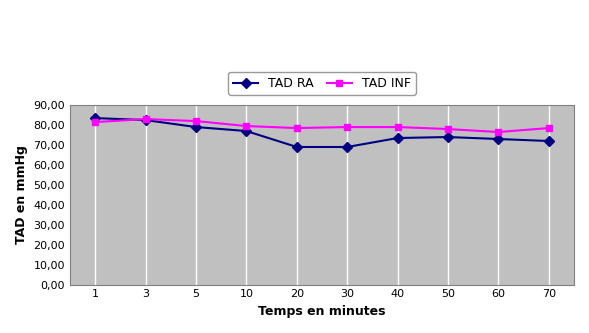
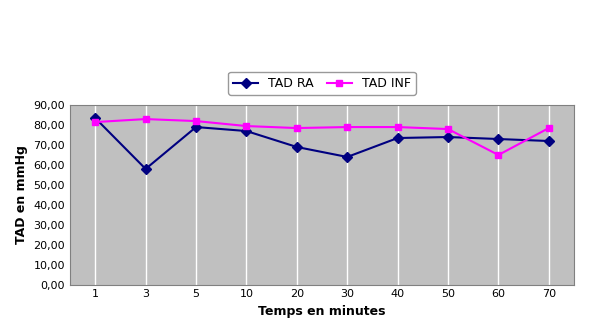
TAD RA/3: 82 -> 58
TAD RA/30: 69 -> 64
TAD INF/60: 76 -> 65
